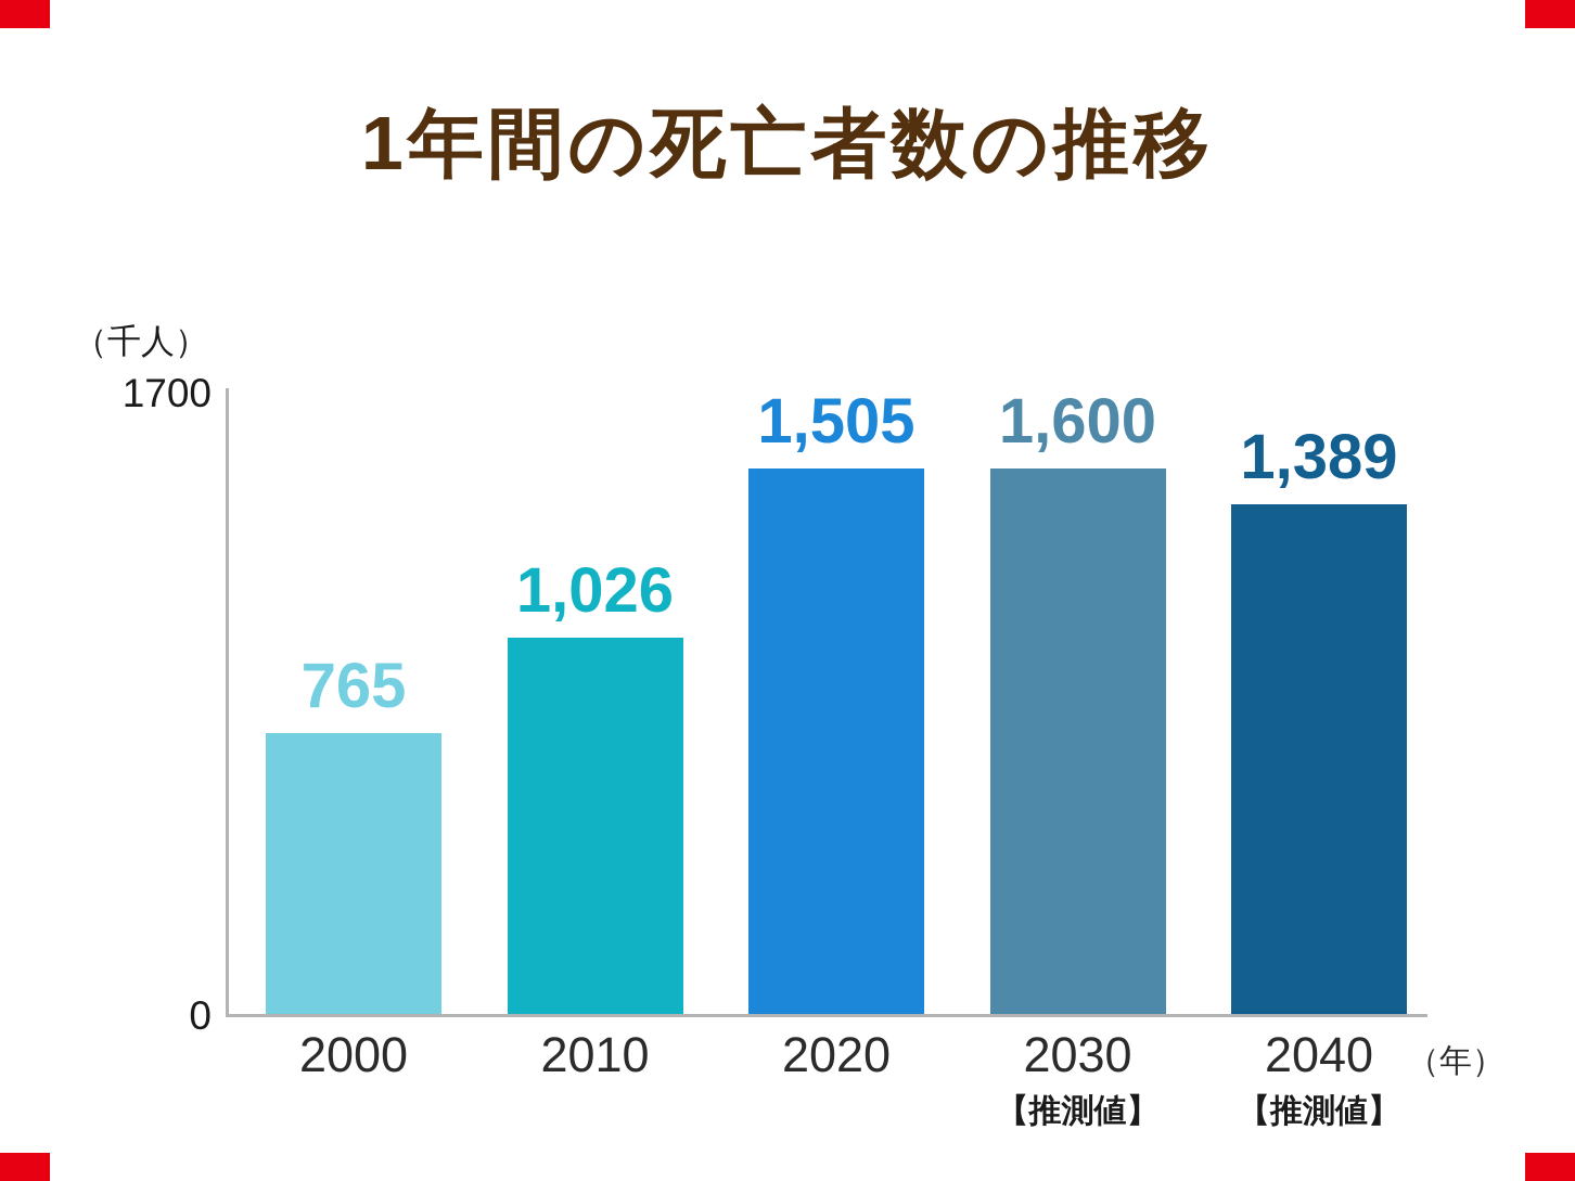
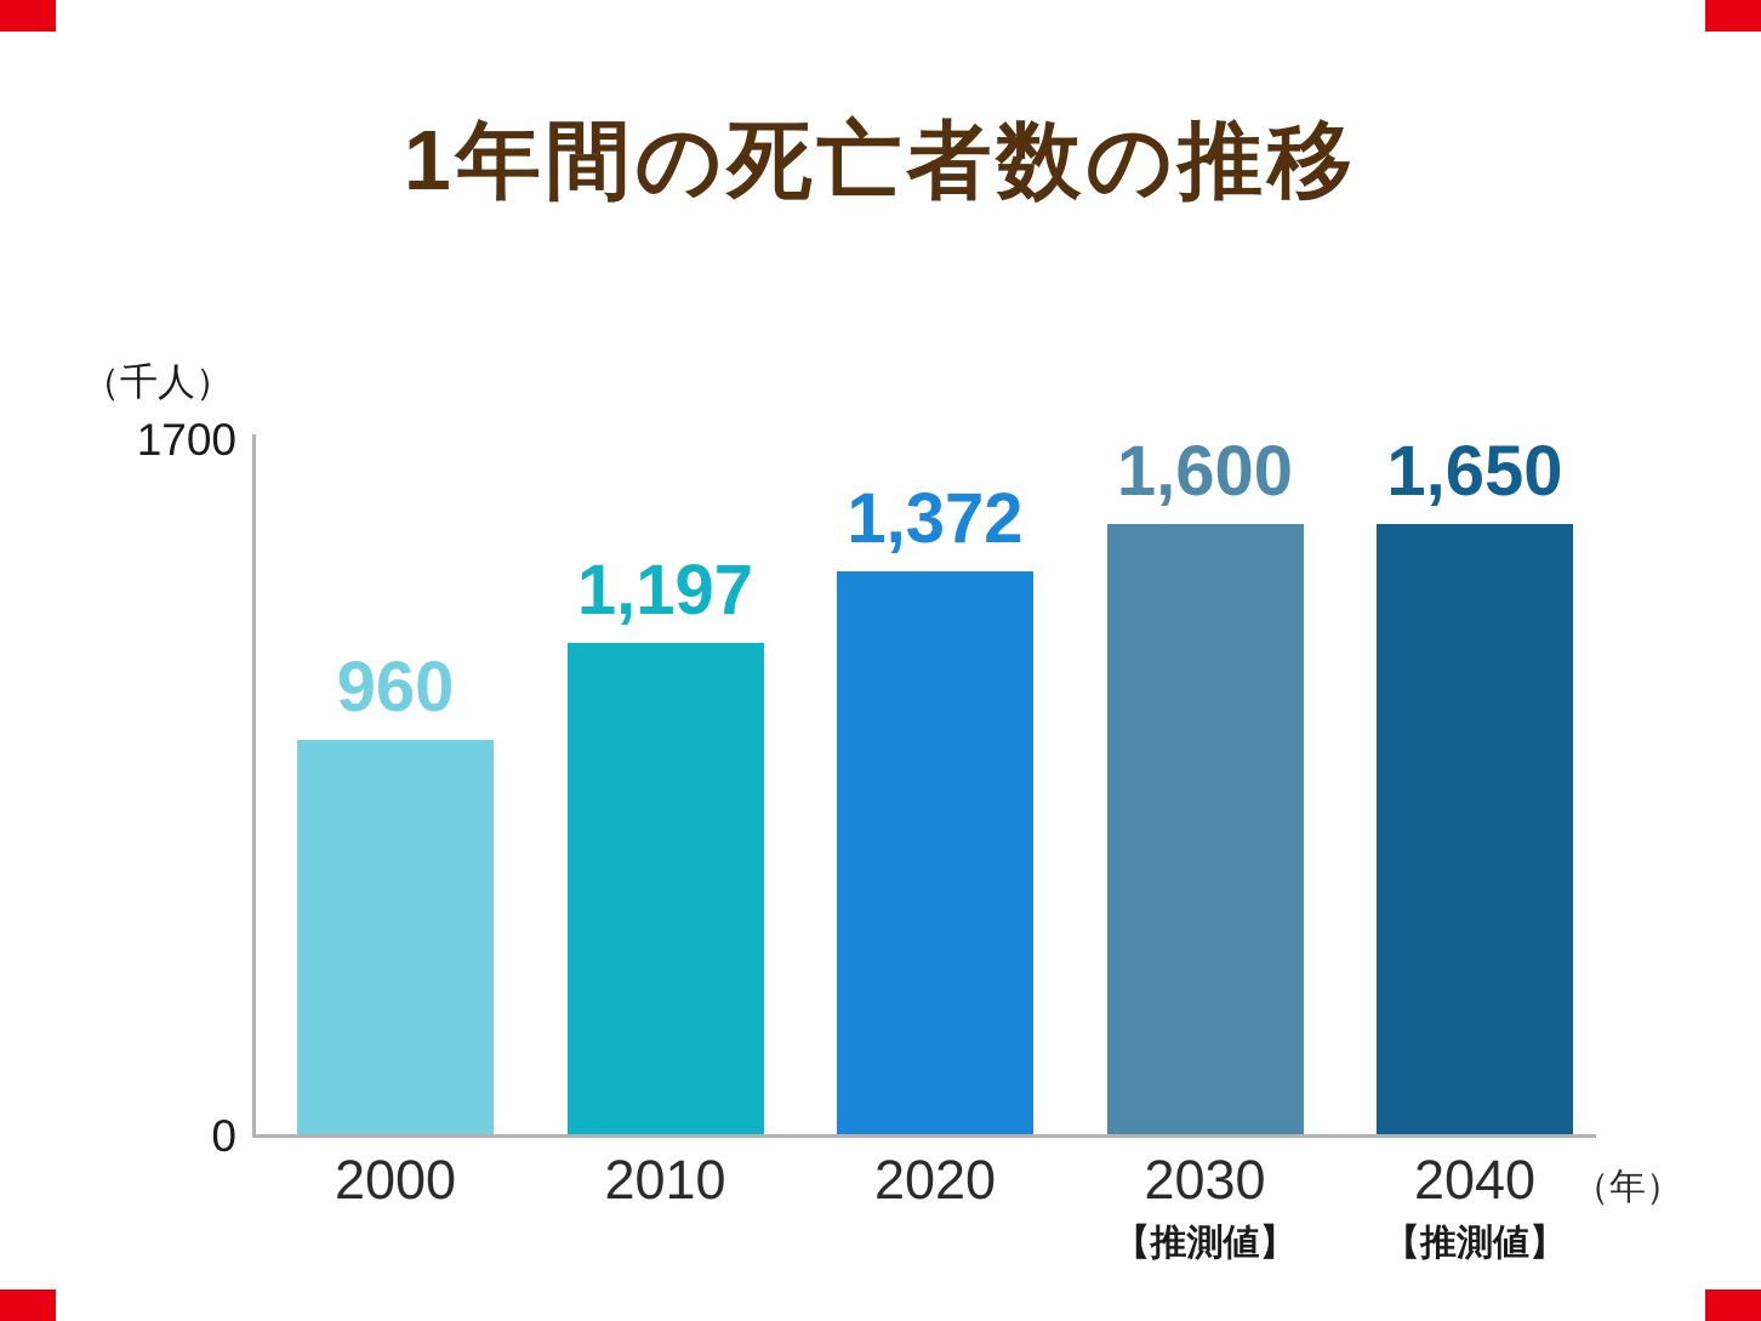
2000: 765 -> 960
2010: 1,026 -> 1,197
2020: 1,505 -> 1,372
2040: 1,389 -> 1,650
